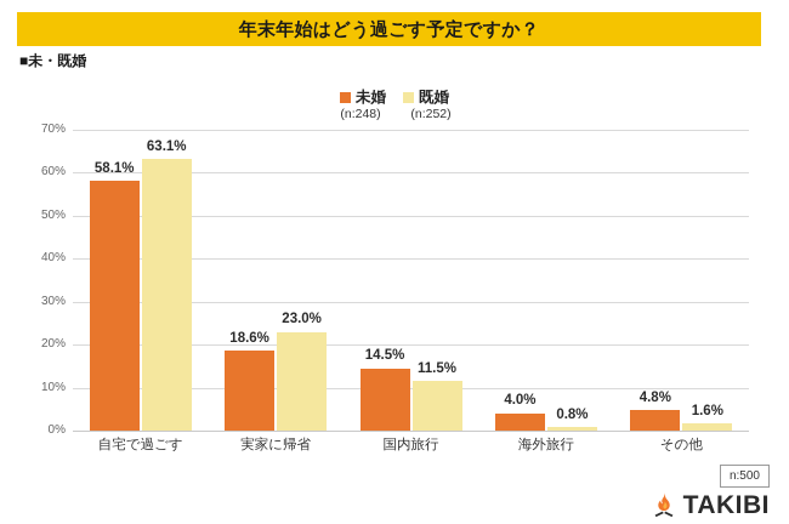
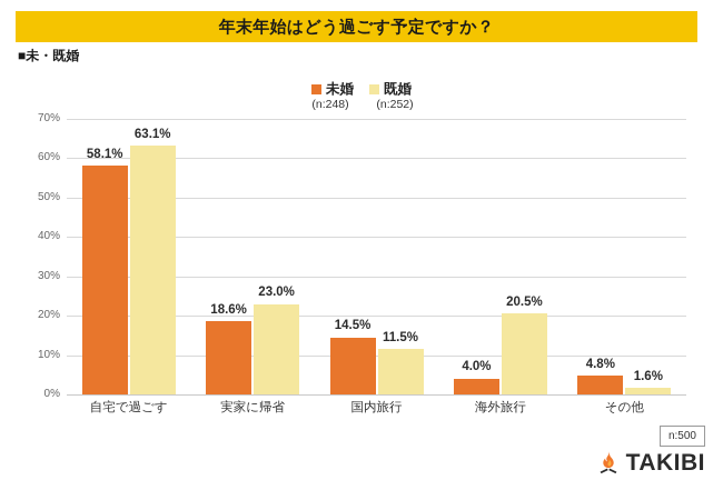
既婚/海外旅行: 0.8% -> 20.5%
